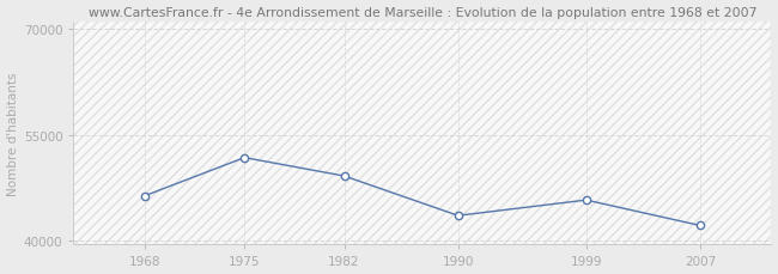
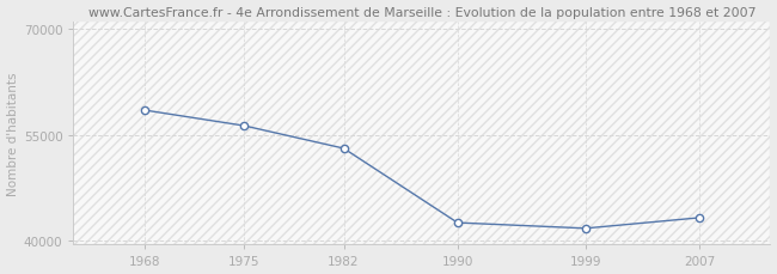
1968: 46400 -> 58500
1975: 51800 -> 56300
1982: 49200 -> 53100
1990: 43600 -> 42600
1999: 45800 -> 41800
2007: 42200 -> 43300
